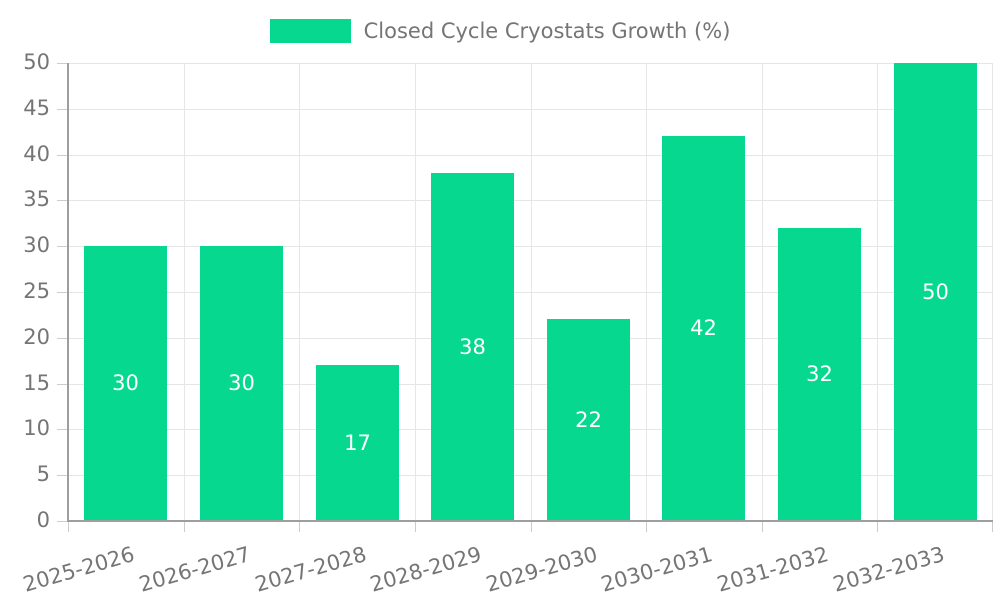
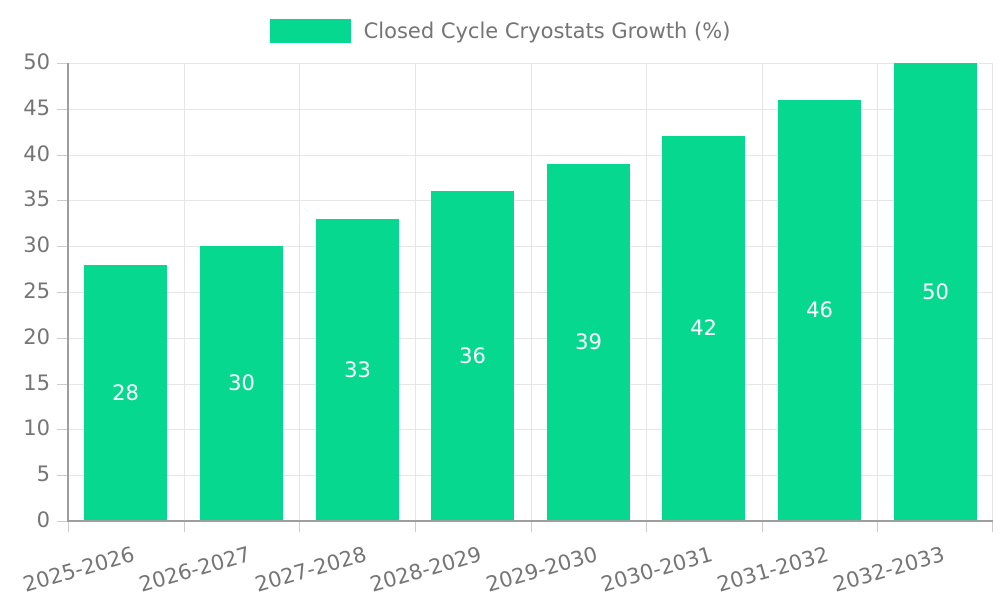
2025-2026: 30 -> 28
2027-2028: 17 -> 33
2028-2029: 38 -> 36
2029-2030: 22 -> 39
2031-2032: 32 -> 46
